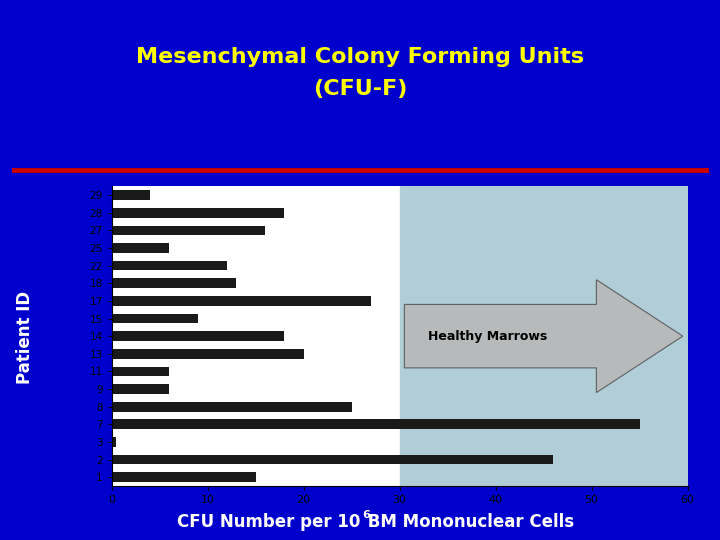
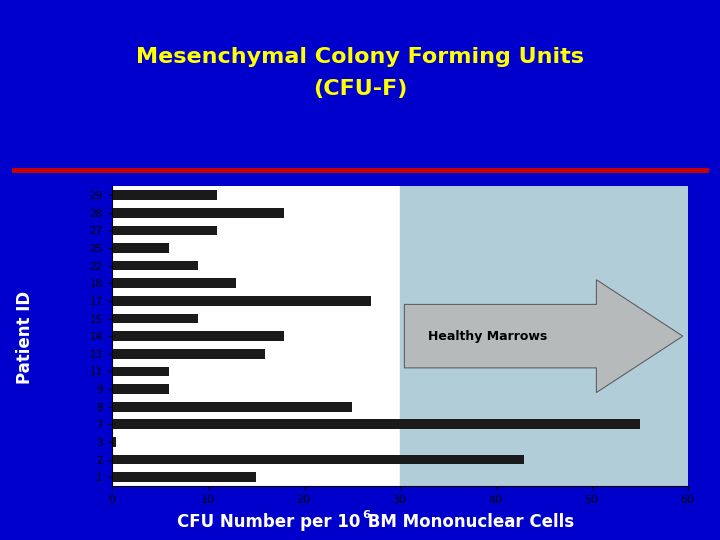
29: 4.0 -> 11.0
27: 16.0 -> 11.0
22: 12.0 -> 9.0
13: 20.0 -> 16.0
2: 46.0 -> 43.0
